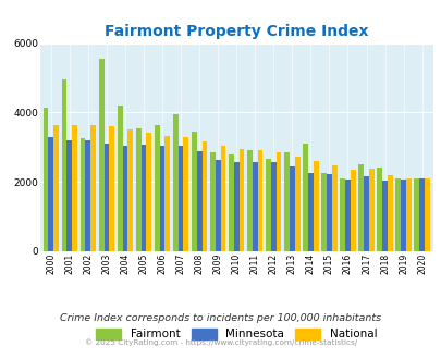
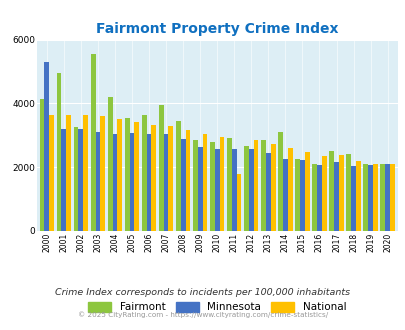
Minnesota/2000: 3280 -> 5300
National/2011: 2910 -> 1800
